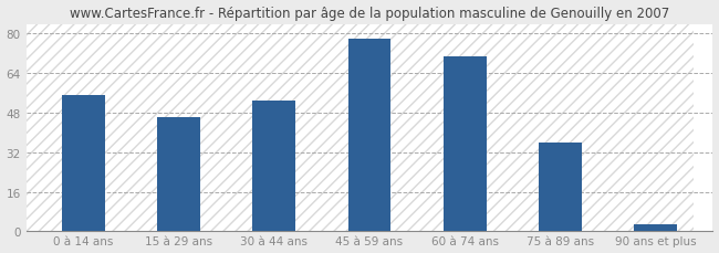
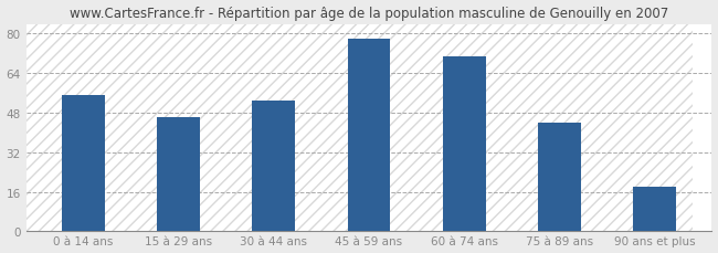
75 à 89 ans: 36 -> 44
90 ans et plus: 3 -> 18
